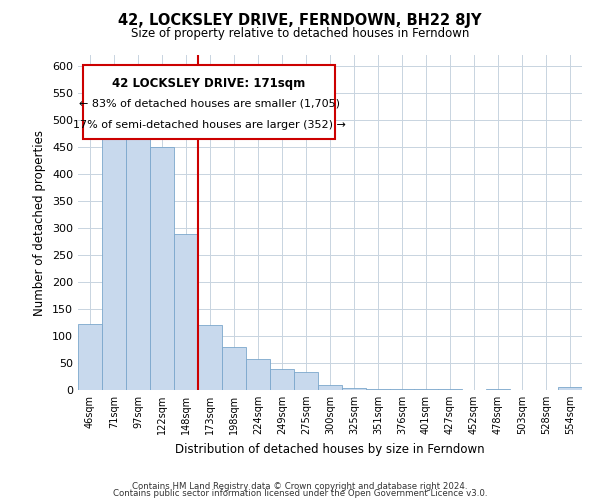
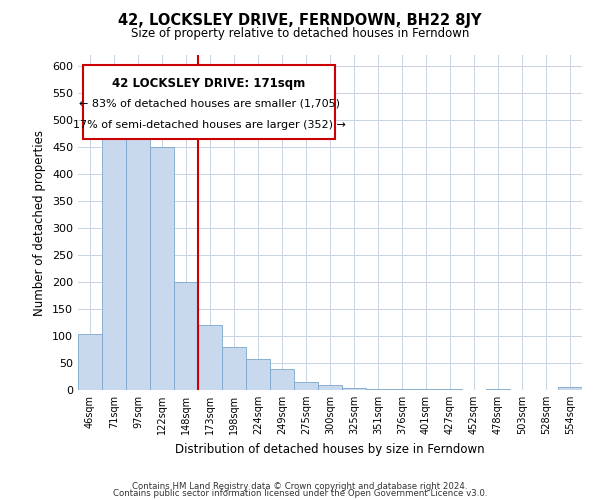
46sqm: 122 -> 103
148sqm: 288 -> 200
275sqm: 34 -> 15
